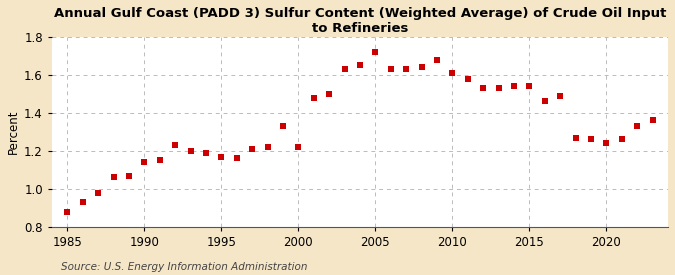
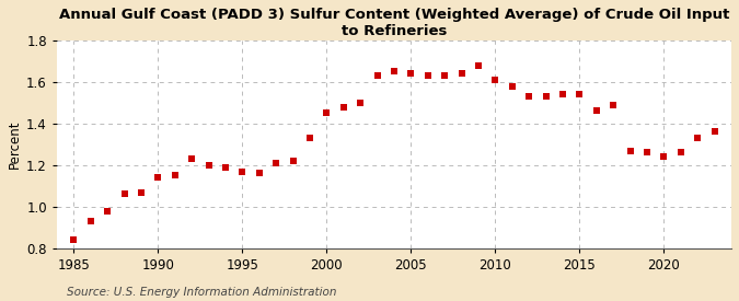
1985: 0.88 -> 0.84
2000: 1.22 -> 1.45
2005: 1.72 -> 1.64
